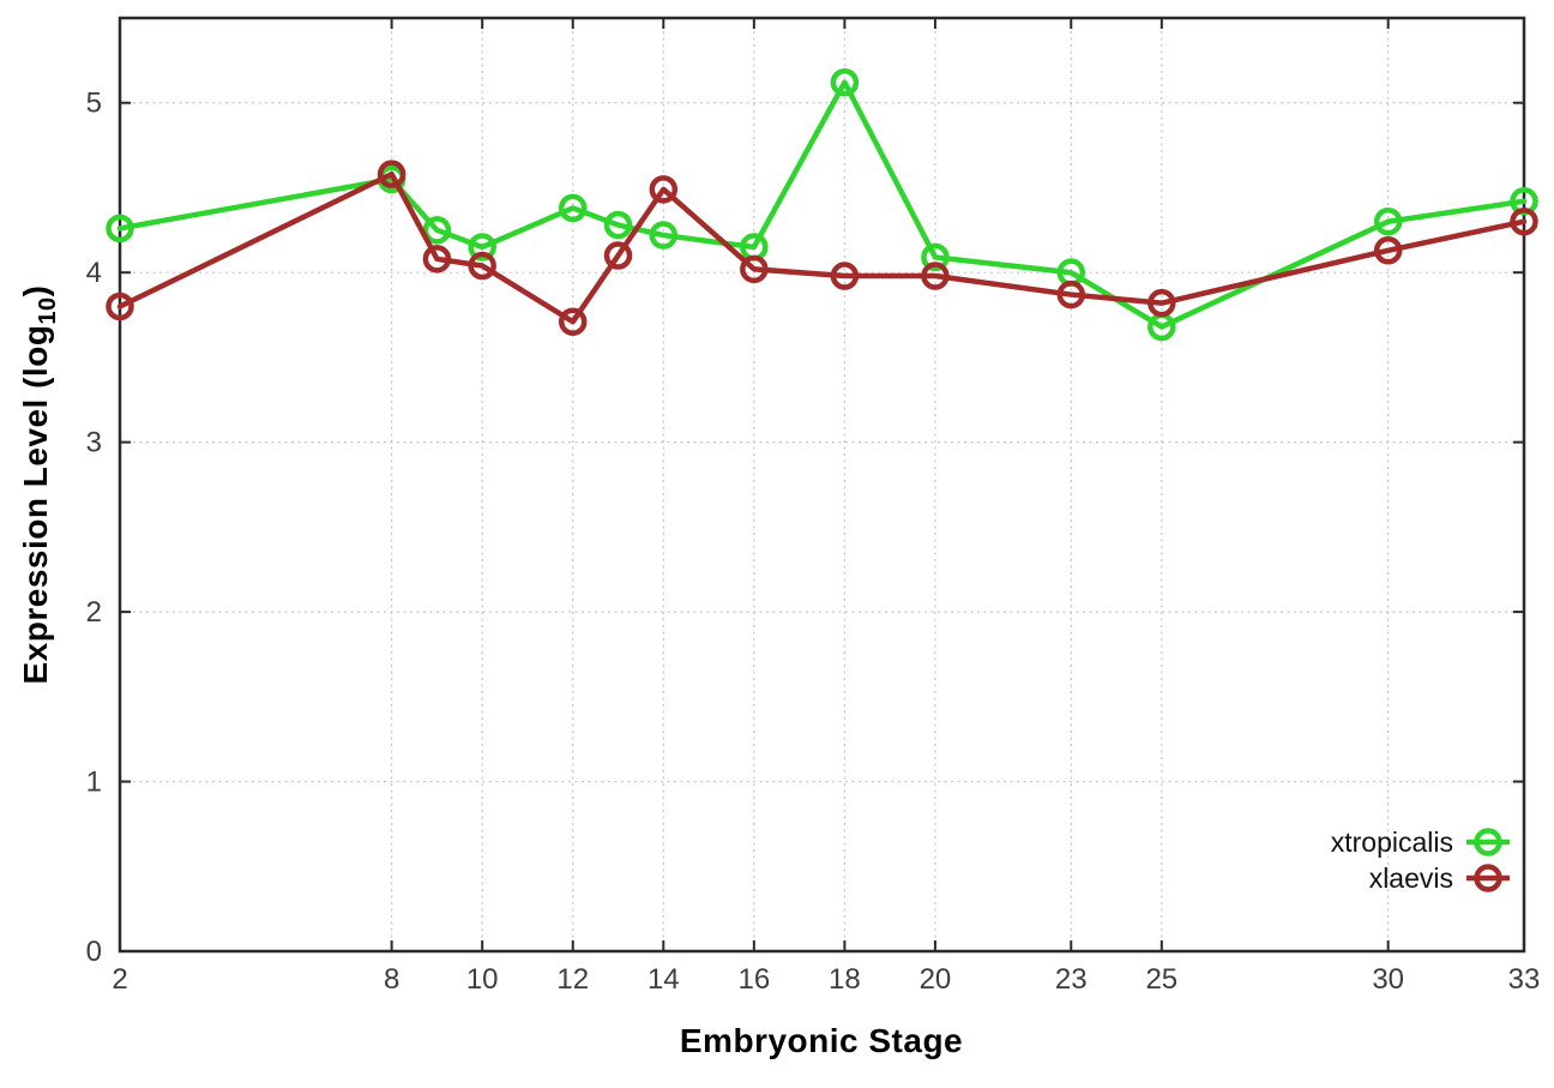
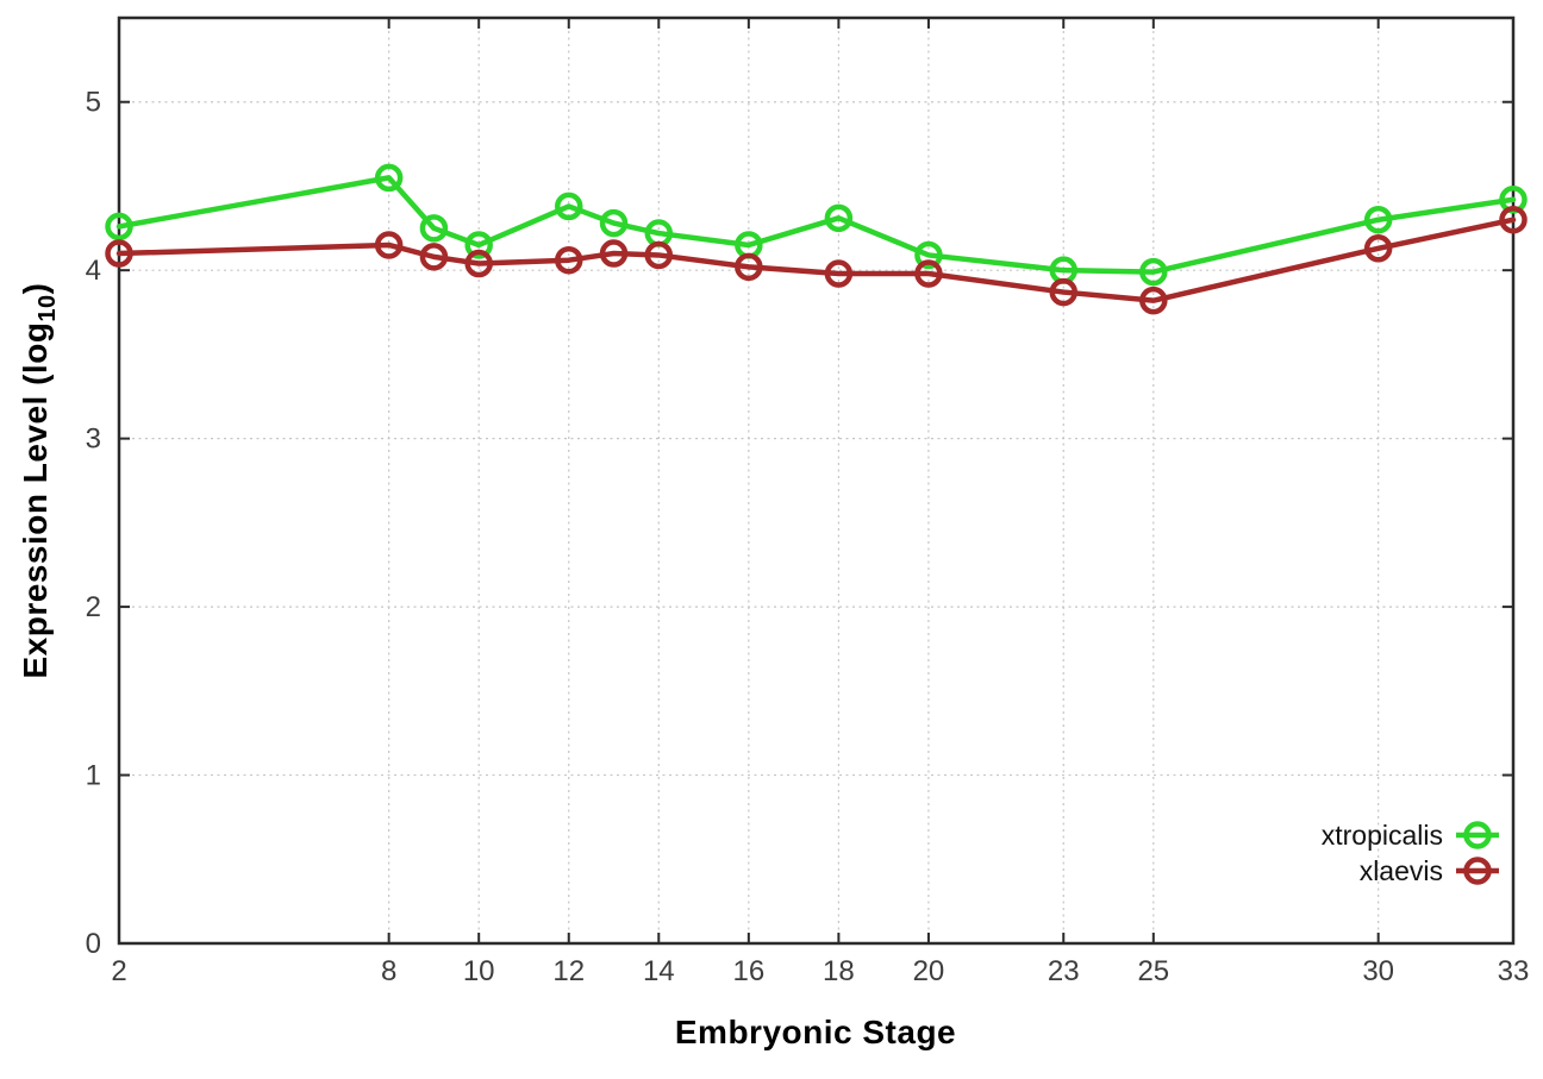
xlaevis/2: 3.80 -> 4.10
xlaevis/8: 4.58 -> 4.15
xlaevis/12: 3.71 -> 4.06
xlaevis/14: 4.49 -> 4.09
xtropicalis/18: 5.12 -> 4.31
xtropicalis/25: 3.68 -> 3.99
